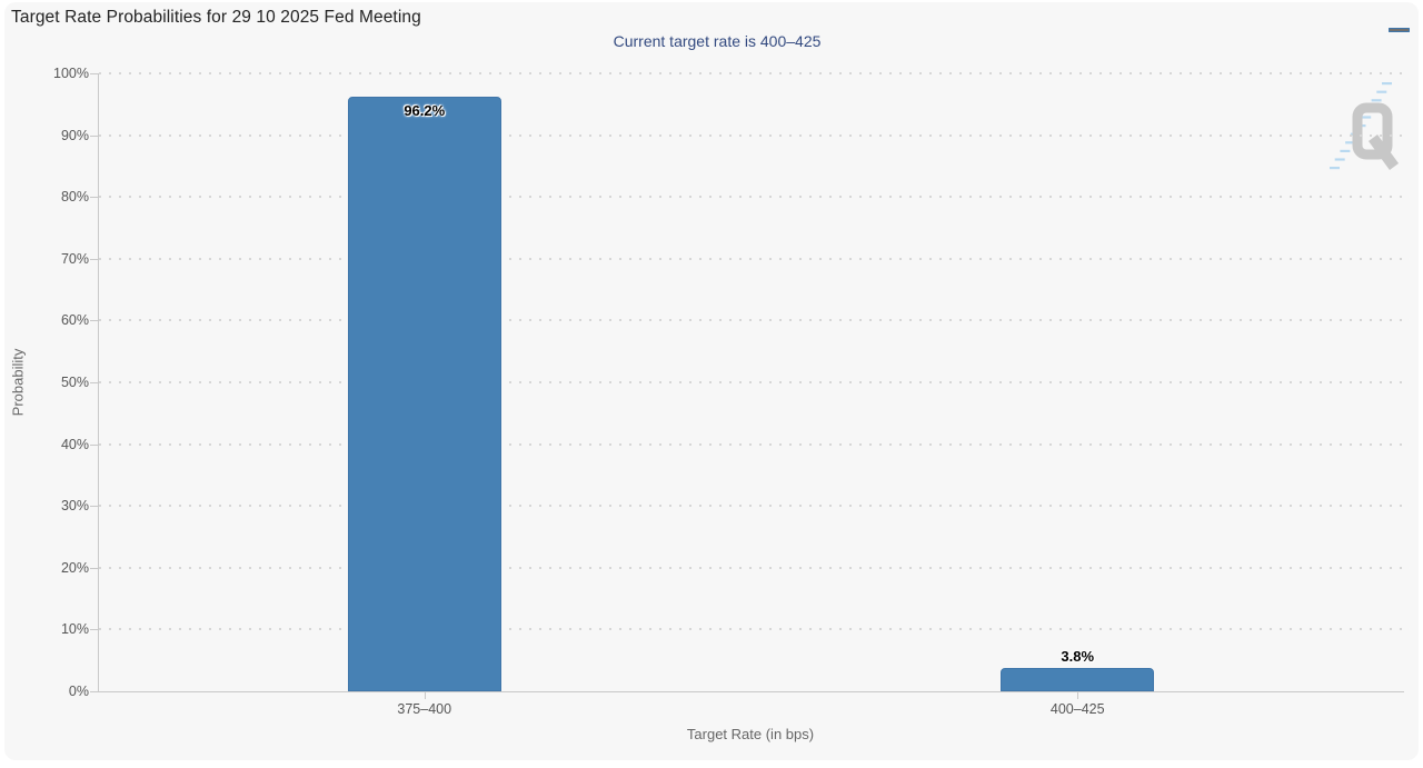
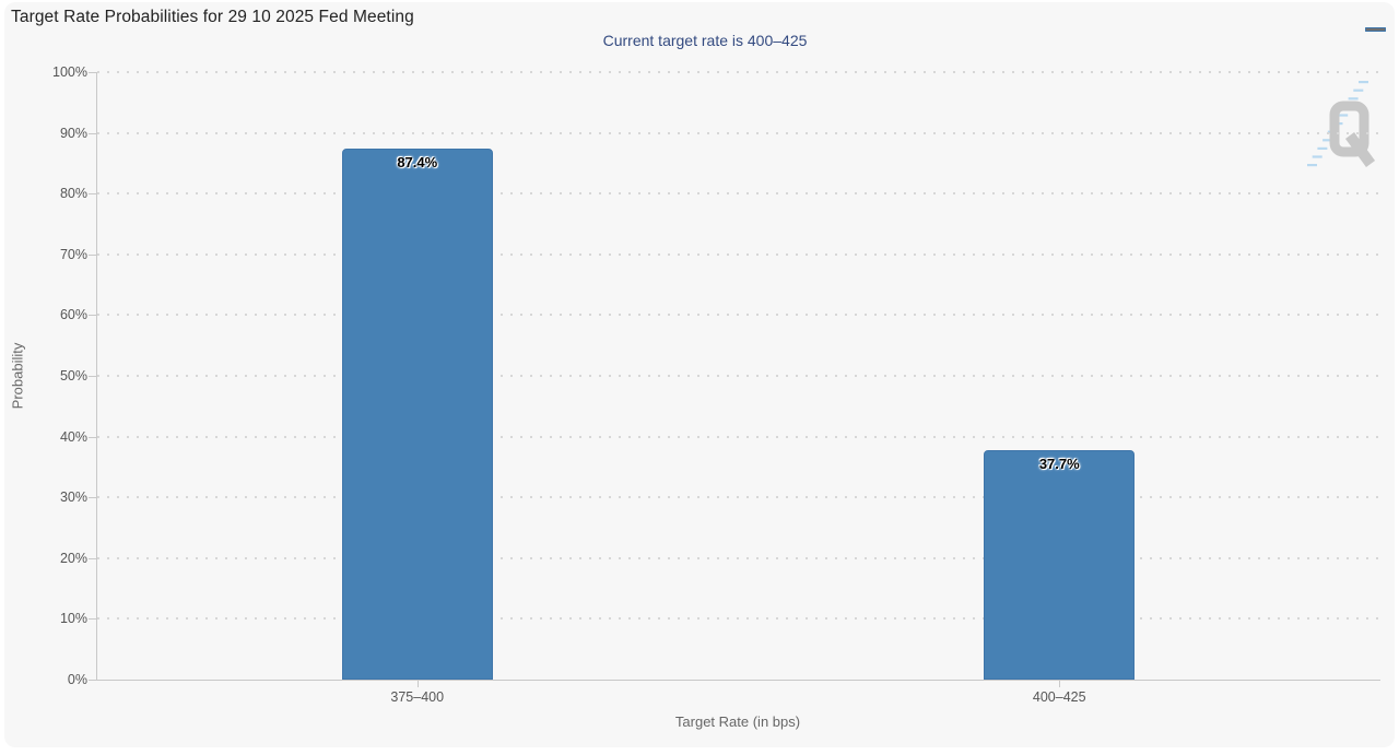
375–400: 96.2% -> 87.4%
400–425: 3.8% -> 37.7%
